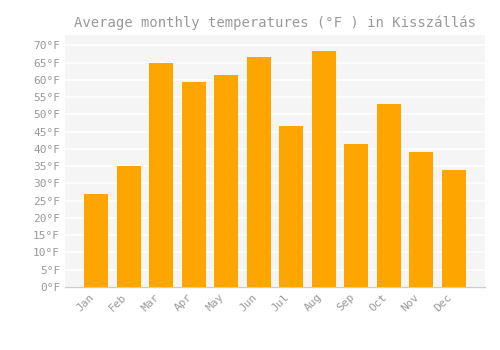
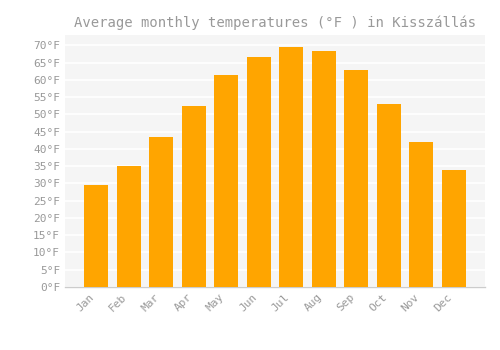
Jan: 27.0°F -> 29.5°F
Mar: 65.0°F -> 43.5°F
Apr: 59.5°F -> 52.5°F
Jul: 46.5°F -> 69.5°F
Sep: 41.5°F -> 63.0°F
Nov: 39.0°F -> 42.0°F
